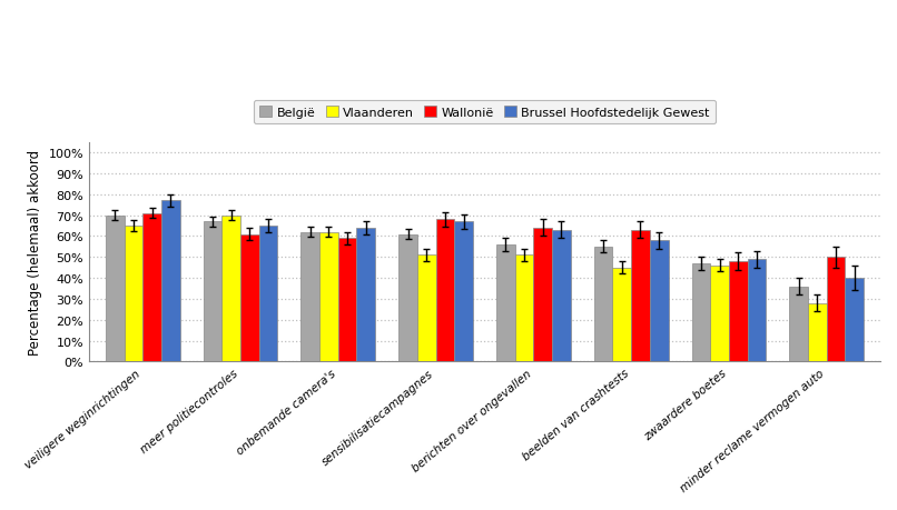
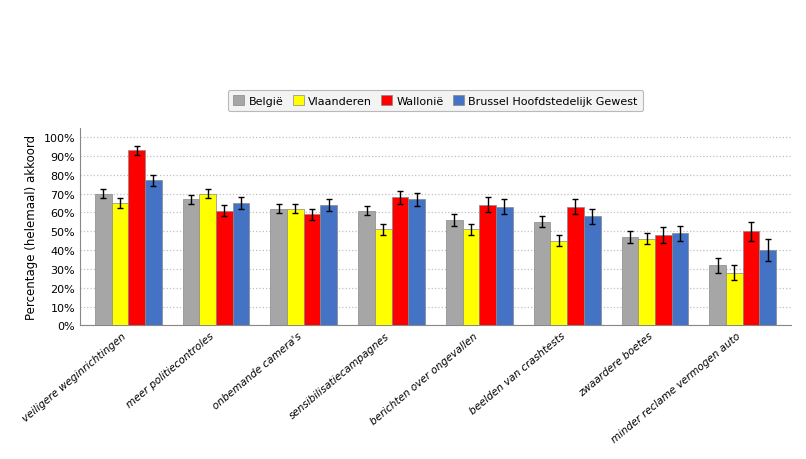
Wallonië/veiligere weginrichtingen: 71% -> 93%
België/minder reclame vermogen auto: 36% -> 32%
